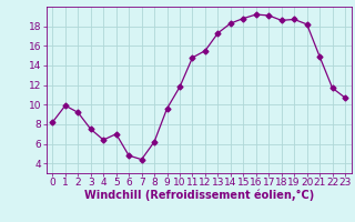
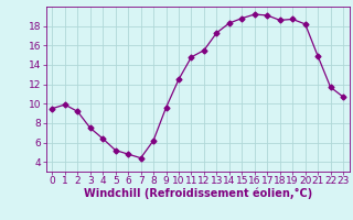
0: 8.2 -> 9.5
5: 7.0 -> 5.2
10: 11.8 -> 12.5
